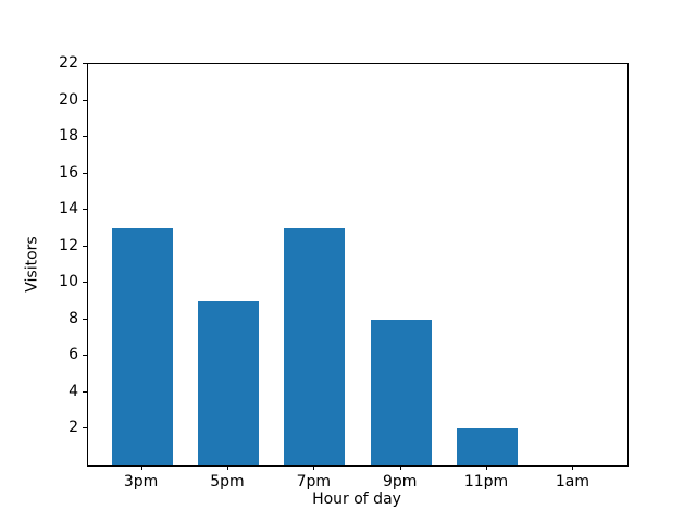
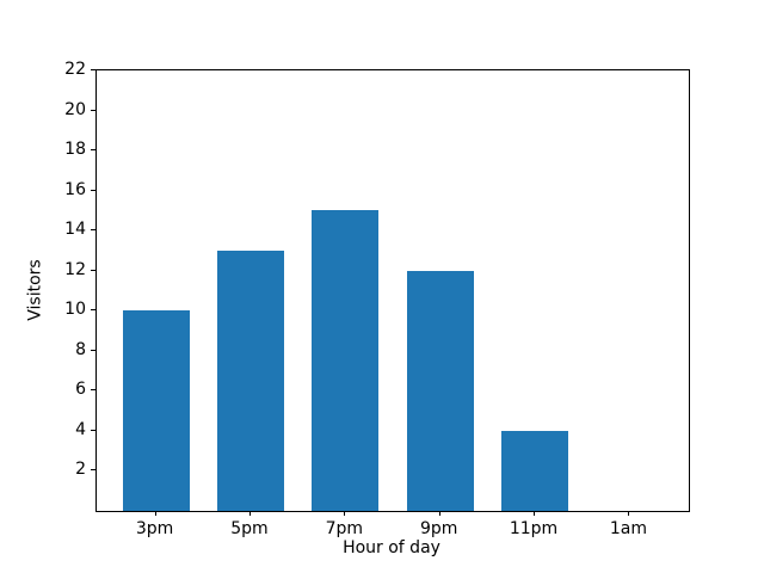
3pm: 13 -> 10
5pm: 9 -> 13
7pm: 13 -> 15
9pm: 8 -> 12
11pm: 2 -> 4
